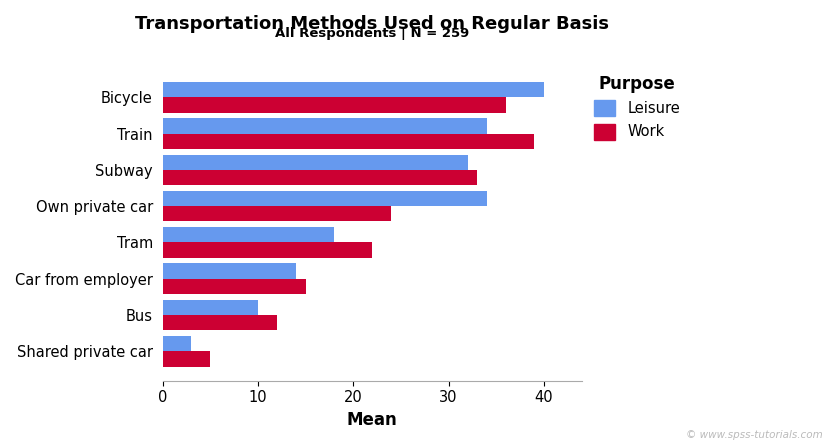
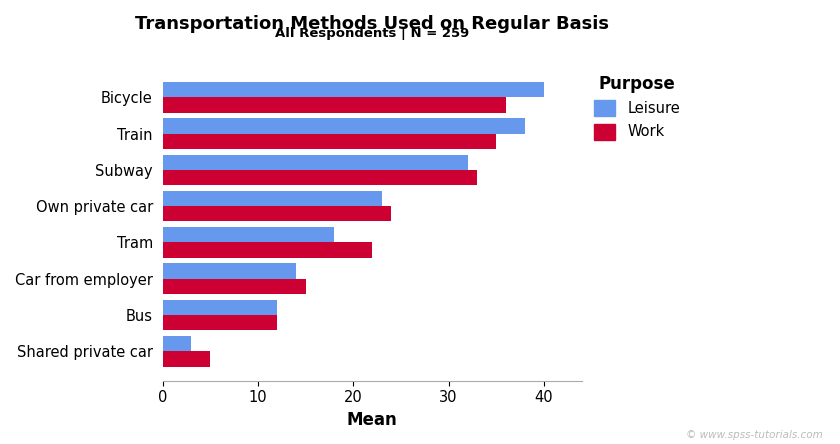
Leisure/Train: 34 -> 38
Work/Train: 39 -> 35
Leisure/Own private car: 34 -> 23
Leisure/Bus: 10 -> 12
